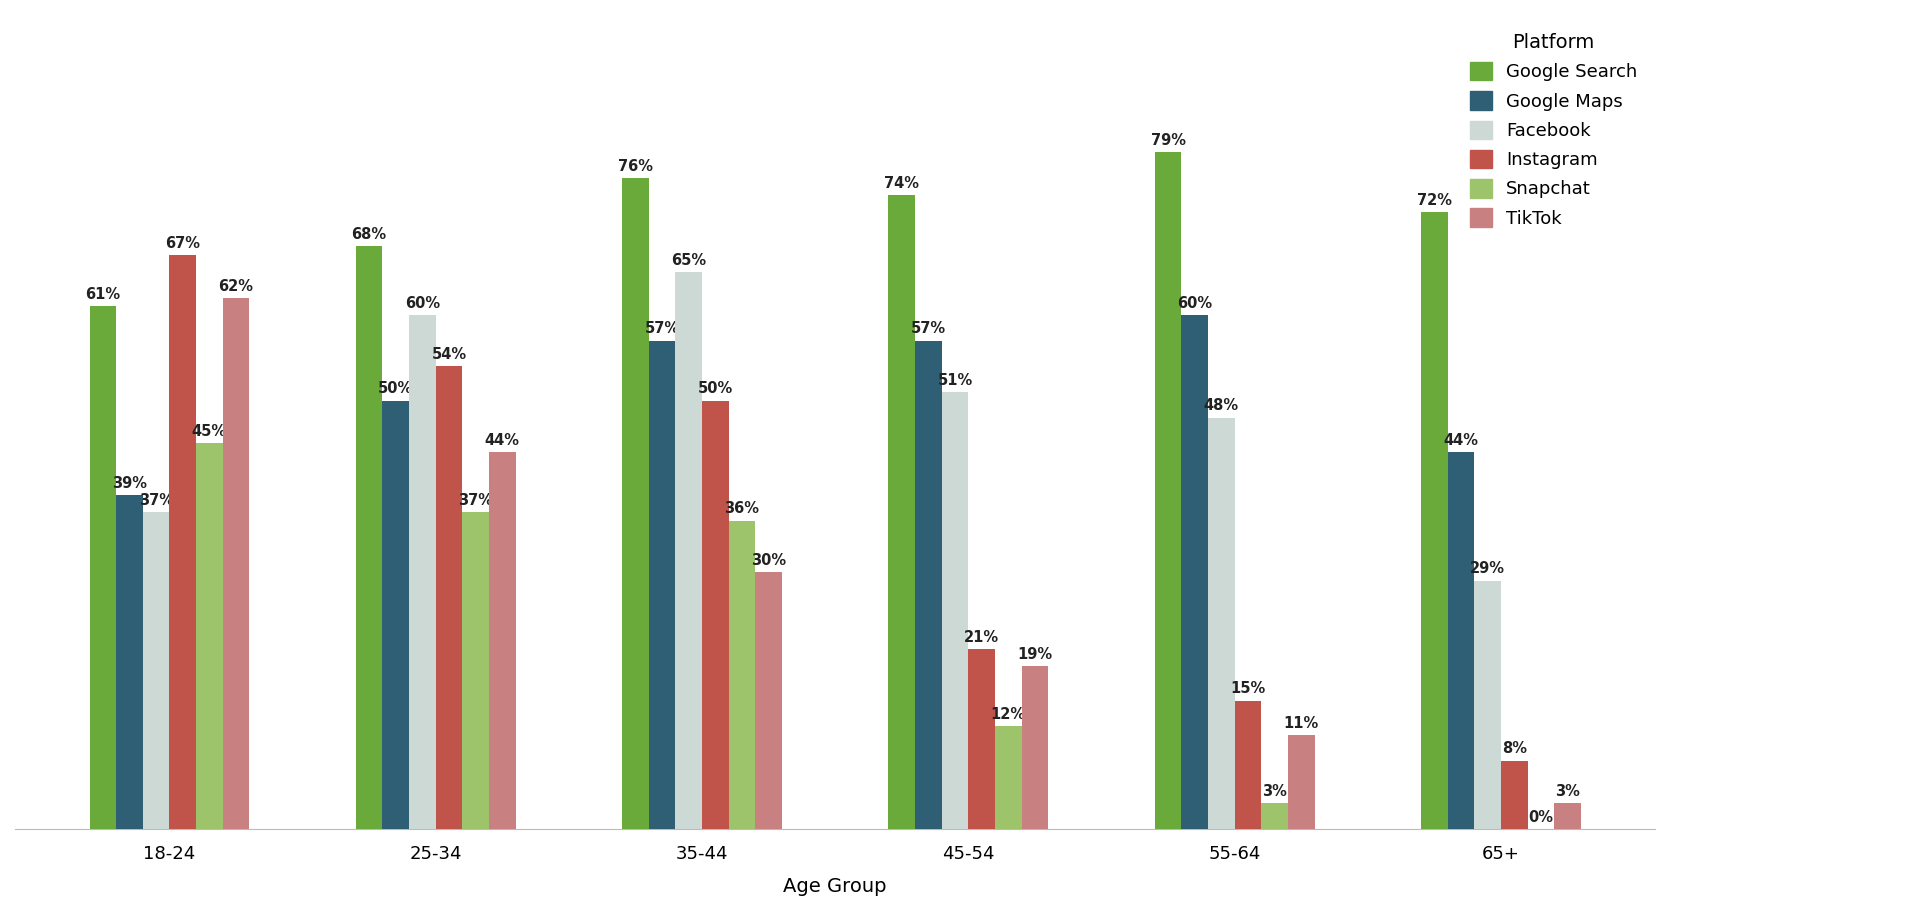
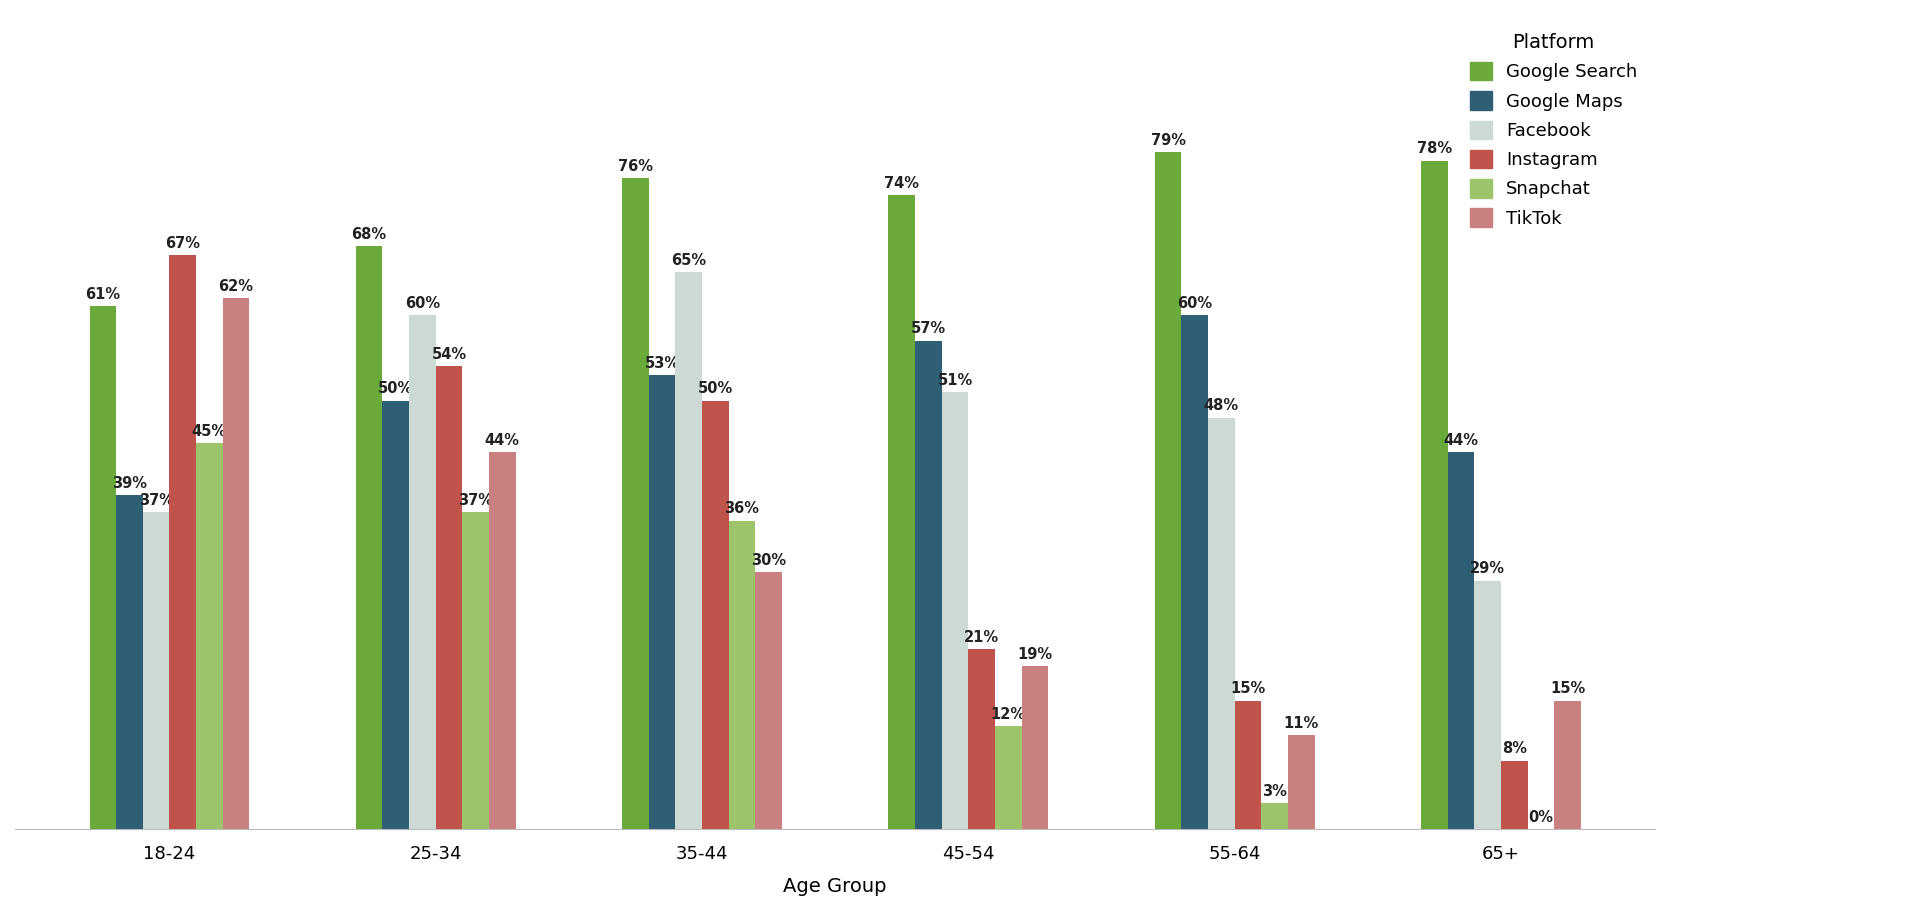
Google Maps/35-44: 57% -> 53%
Google Search/65+: 72% -> 78%
TikTok/65+: 3% -> 15%
